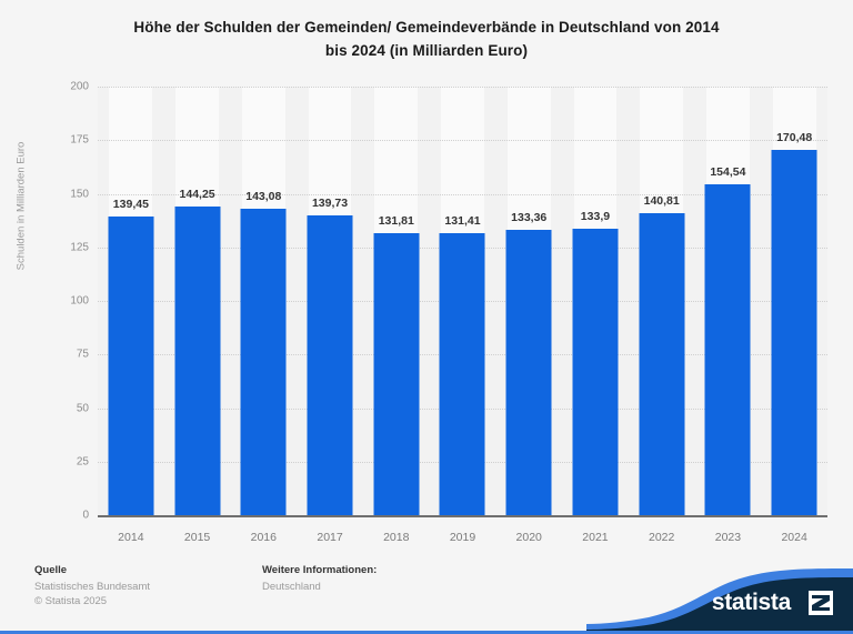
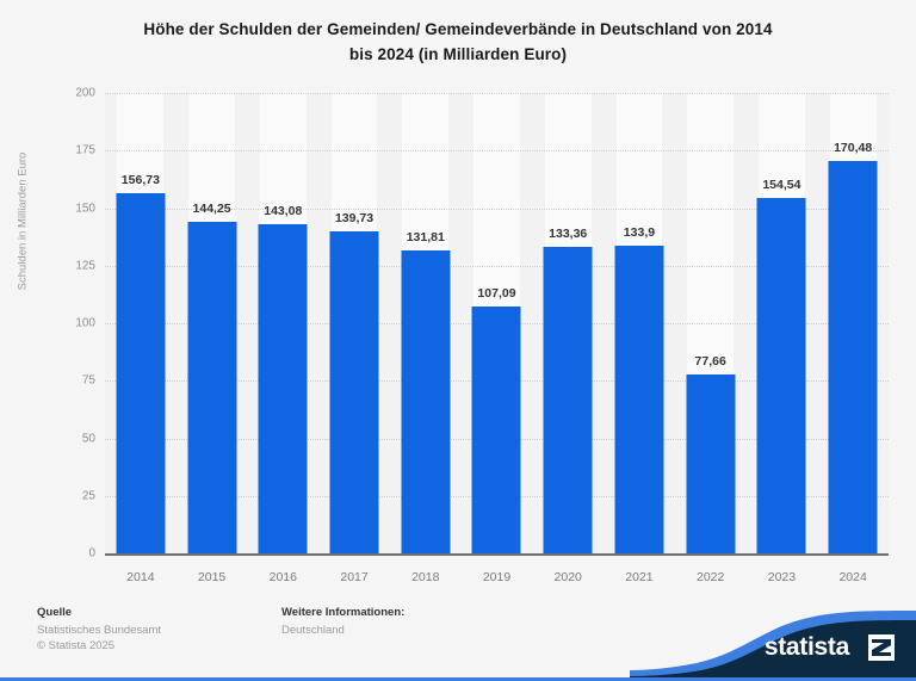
2014: 139,45 -> 156,73
2019: 131,41 -> 107,09
2022: 140,81 -> 77,66
